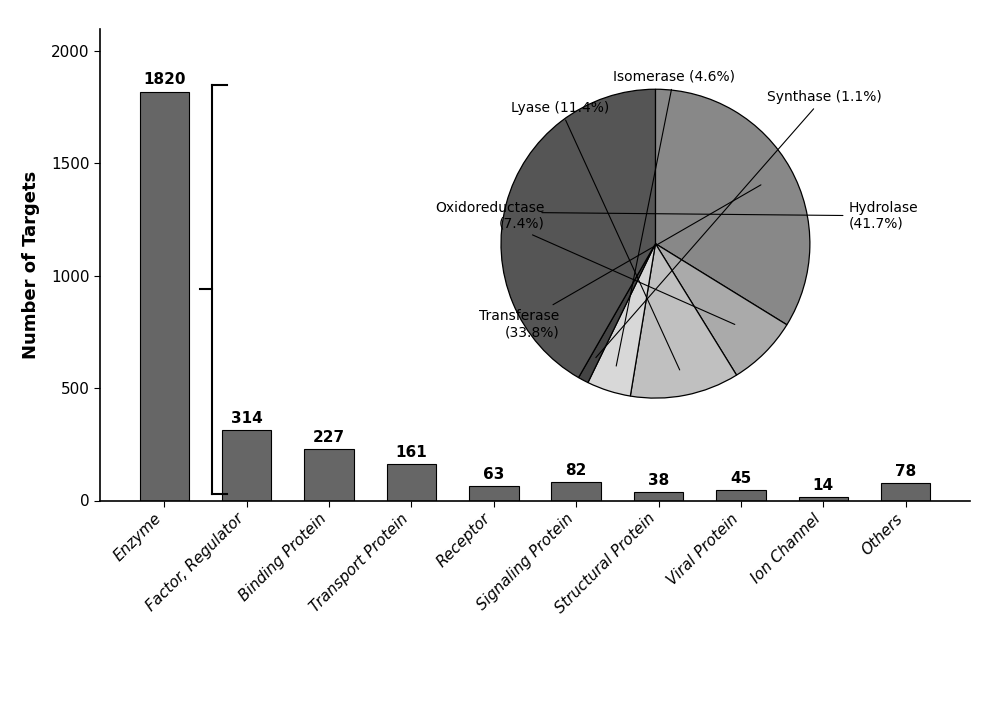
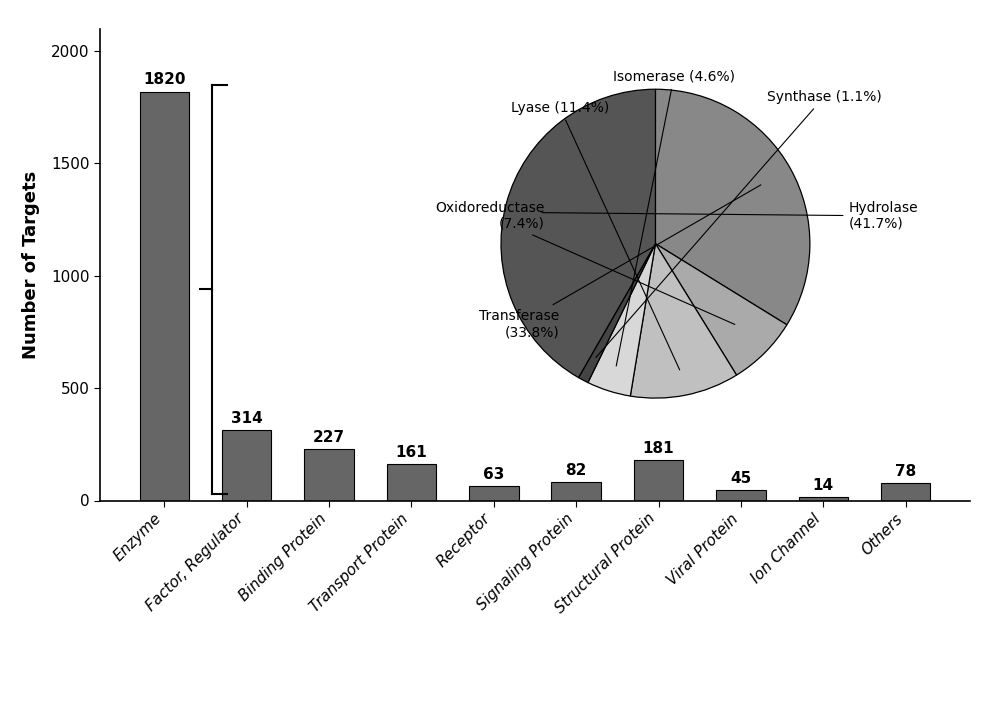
Structural Protein: 38 -> 181
